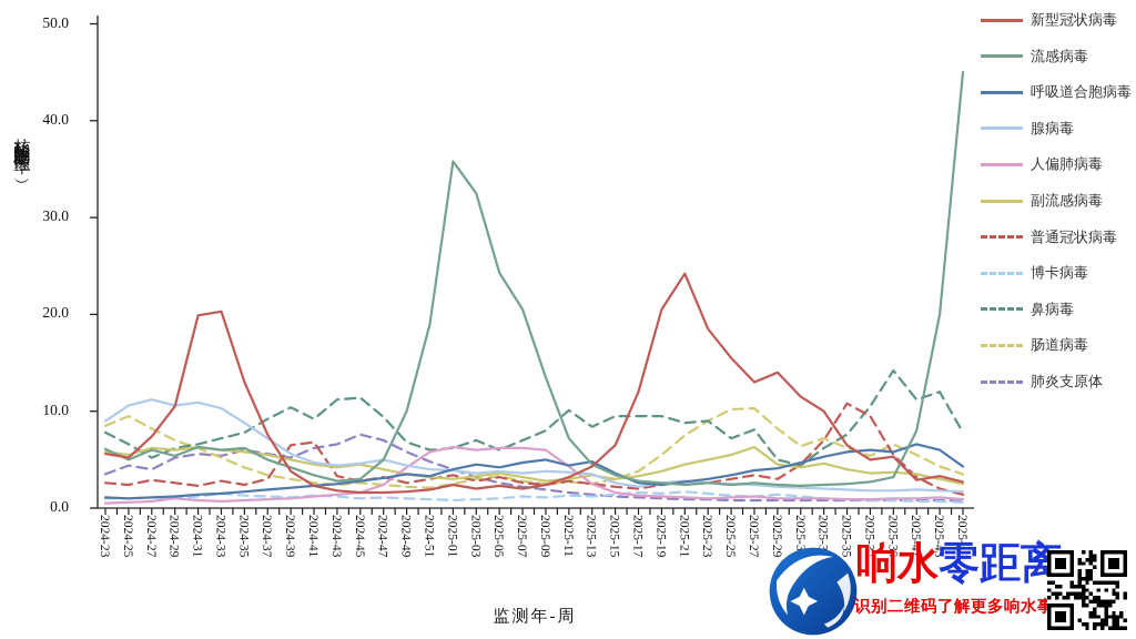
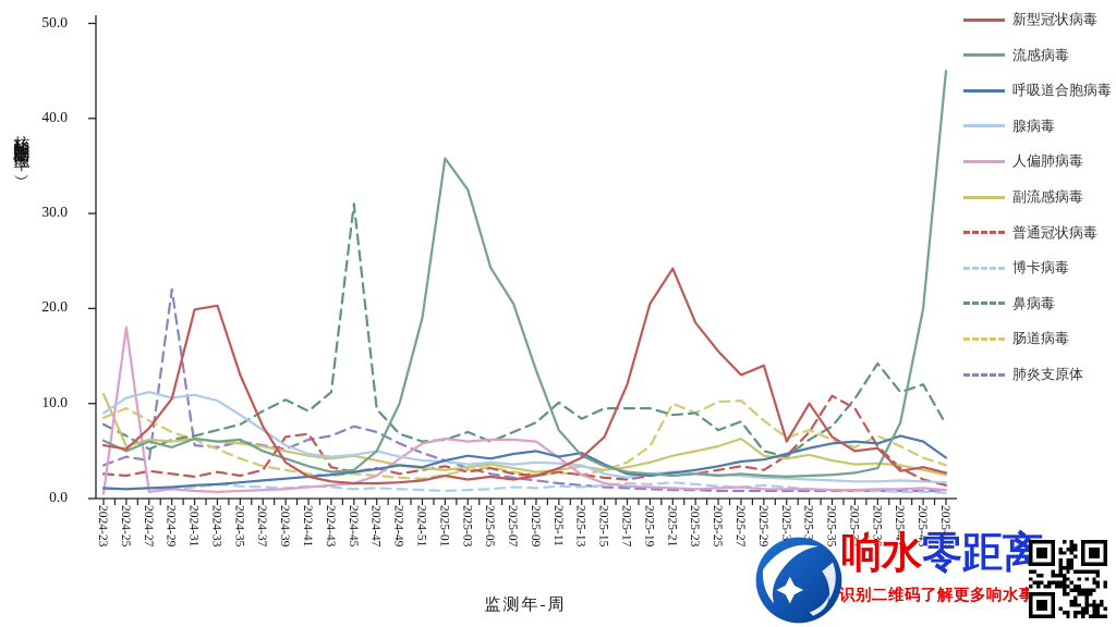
副流感病毒/2024-23: 6 -> 11
人偏肺病毒/2024-25: 1 -> 18
肺炎支原体/2024-29: 5 -> 22
鼻病毒/2024-45: 11 -> 31
肠道病毒/2025-21: 8 -> 10
新型冠状病毒/2025-31: 12 -> 6
